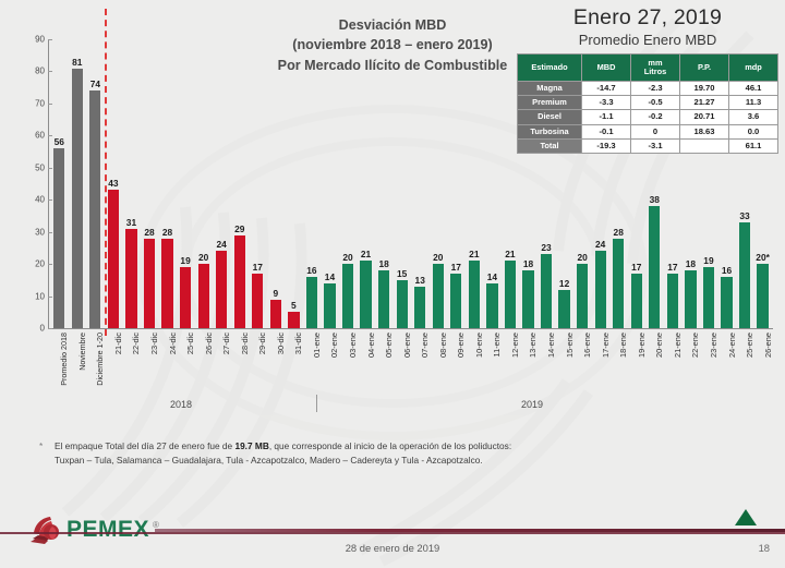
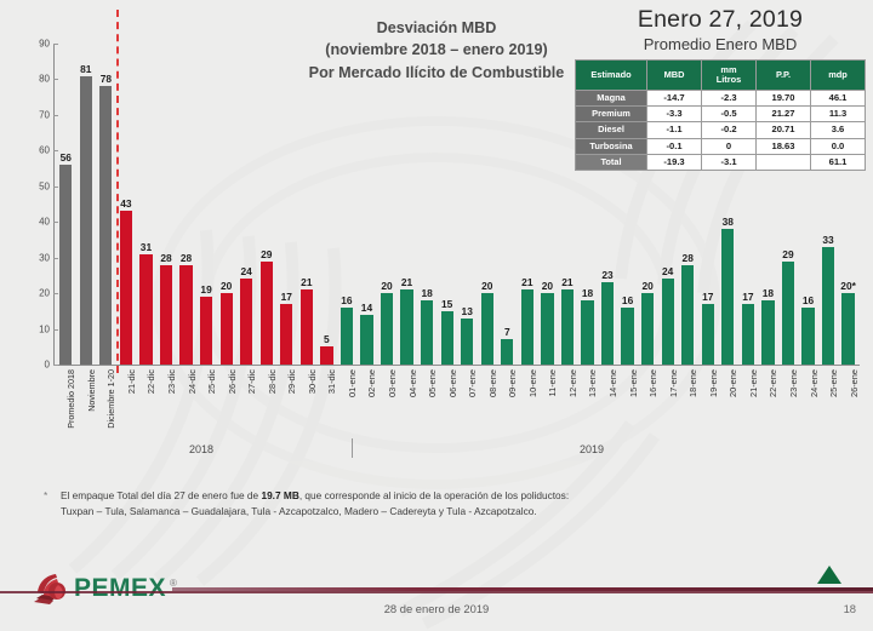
Diciembre 1-20: 74 -> 78
30-dic: 9 -> 21
09-ene: 17 -> 7
11-ene: 14 -> 20
15-ene: 12 -> 16
23-ene: 19 -> 29
